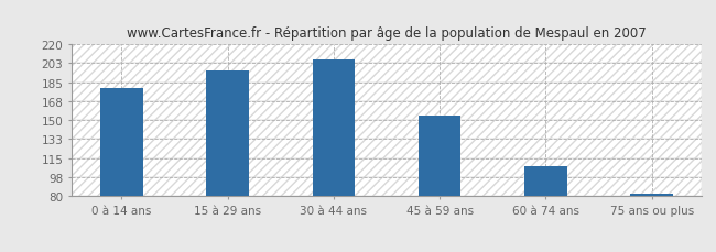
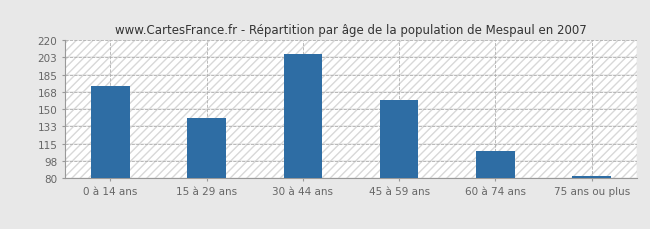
0 à 14 ans: 180 -> 174
15 à 29 ans: 196 -> 141
45 à 59 ans: 154 -> 160
